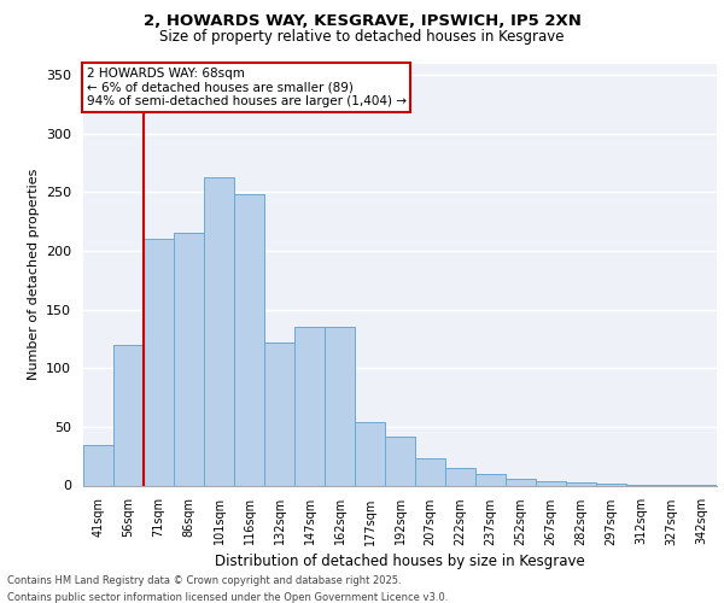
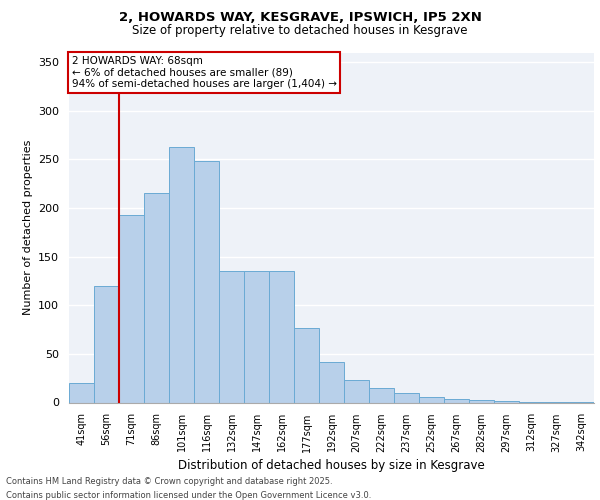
41sqm: 34 -> 20
71sqm: 210 -> 193
132sqm: 122 -> 135
177sqm: 54 -> 77
